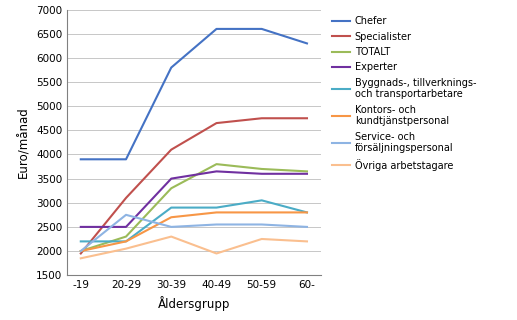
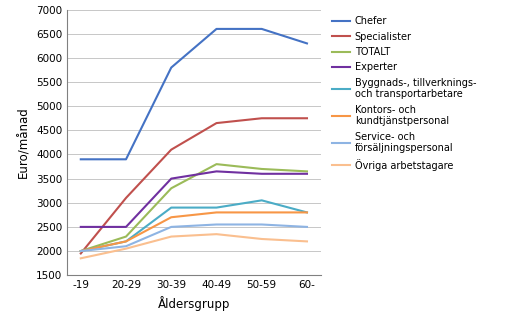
Byggnads-, tillverknings- och transportarbetare/-19: 2200 -> 2000
Service- och försäljningspersonal/20-29: 2750 -> 2100
Övriga arbetstagare/40-49: 1950 -> 2350
